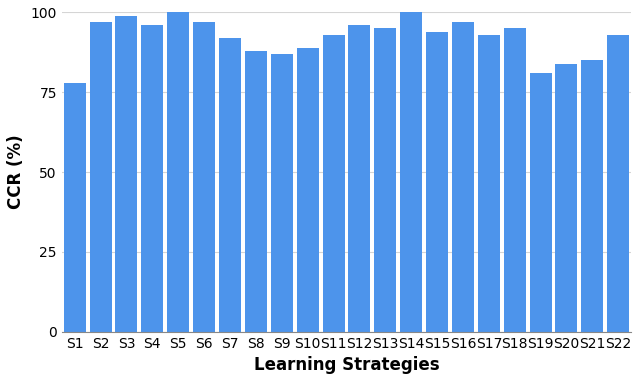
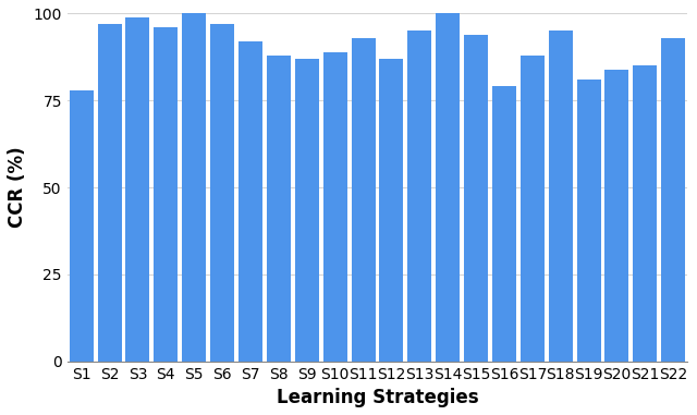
S12: 96 -> 87
S16: 97 -> 79
S17: 93 -> 88
